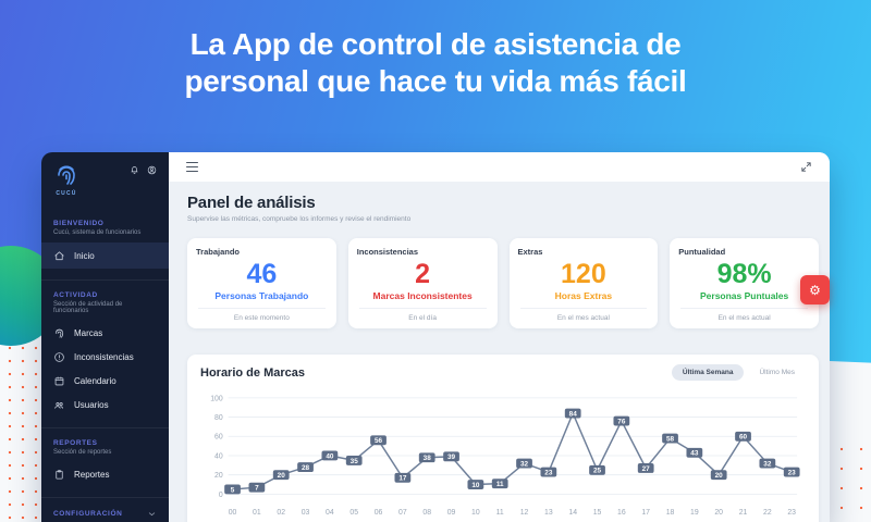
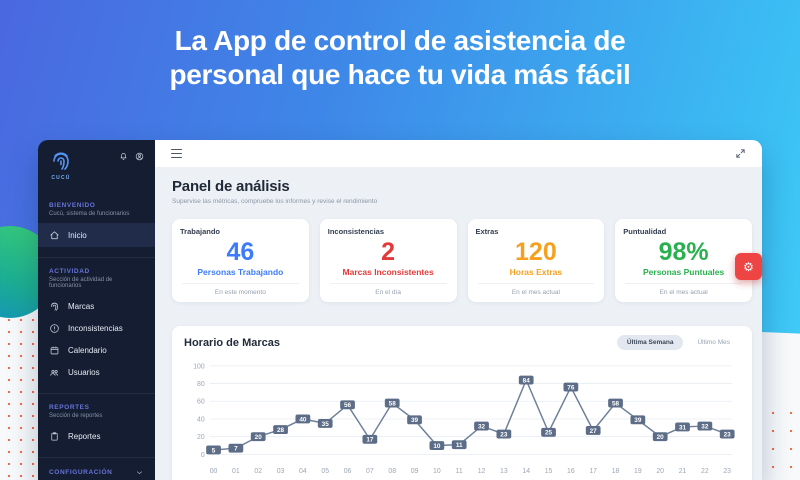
08: 38 -> 58
19: 43 -> 39
21: 60 -> 31
